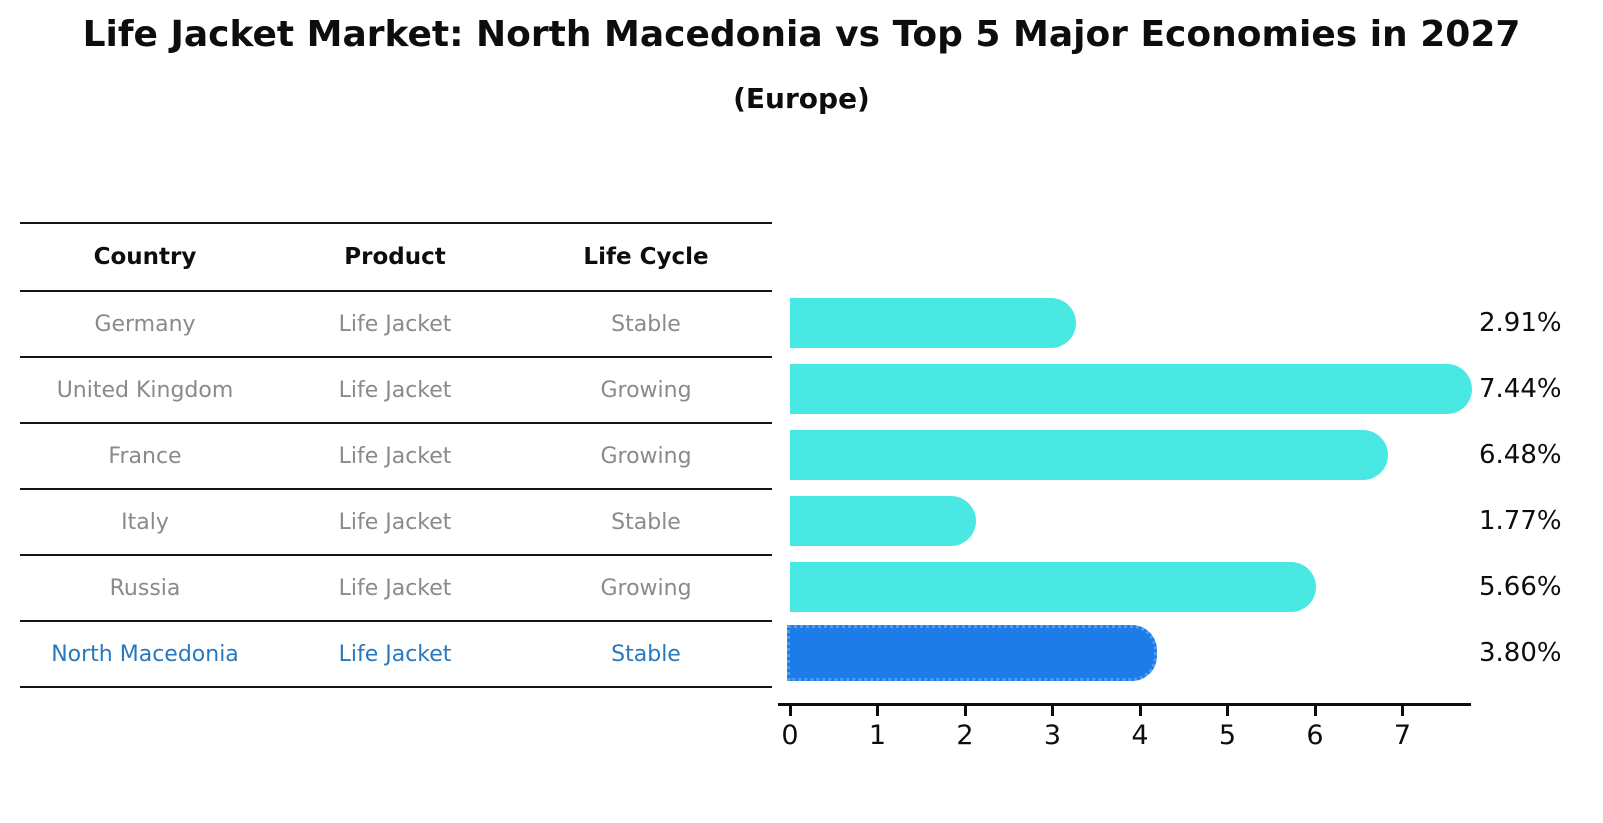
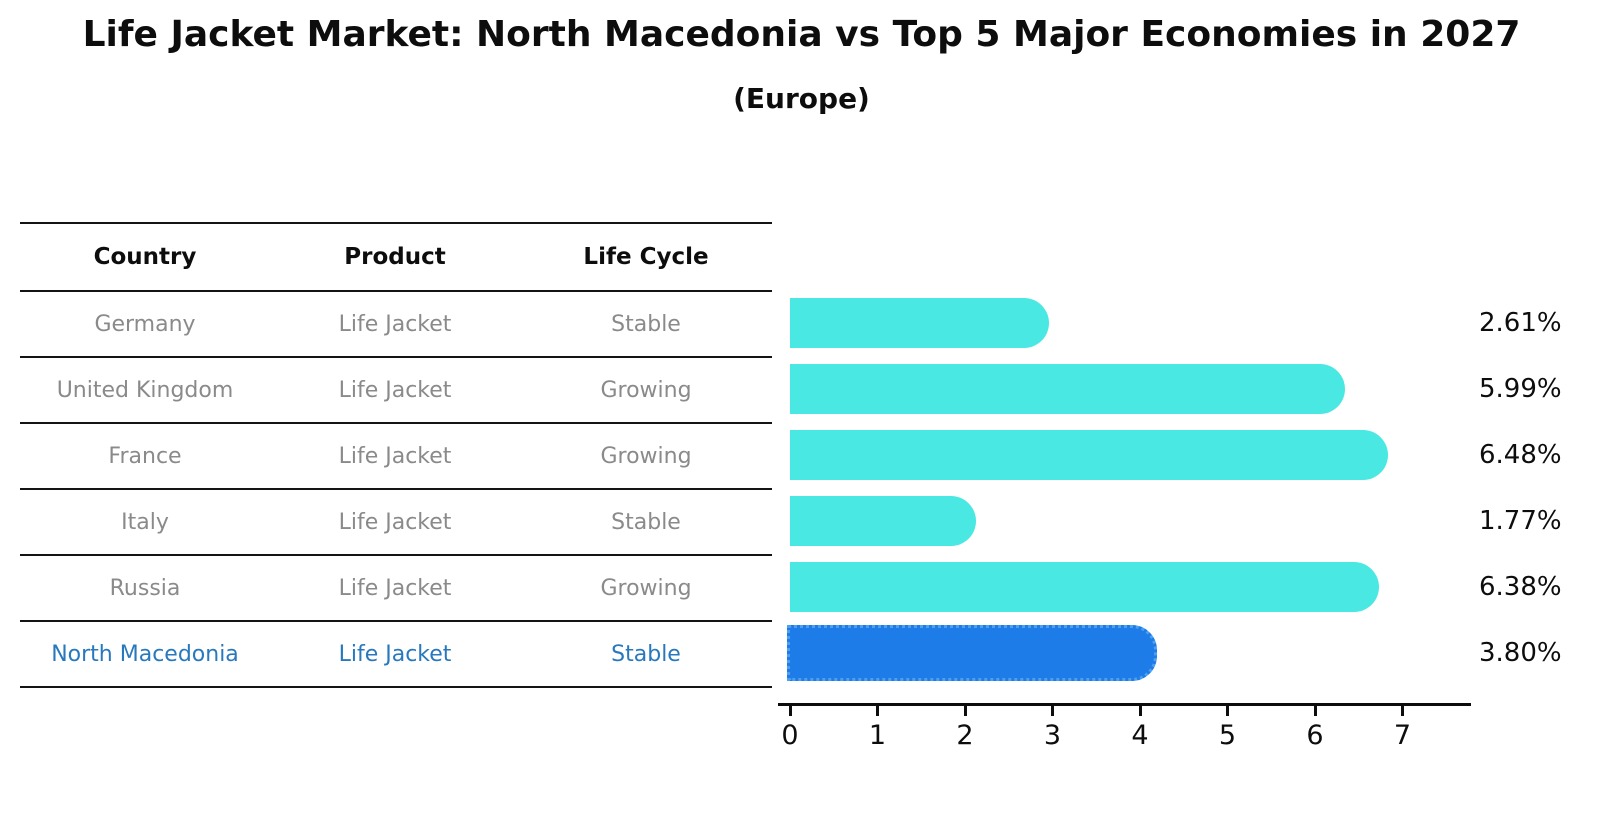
Germany: 2.91% -> 2.61%
United Kingdom: 7.44% -> 5.99%
Russia: 5.66% -> 6.38%
